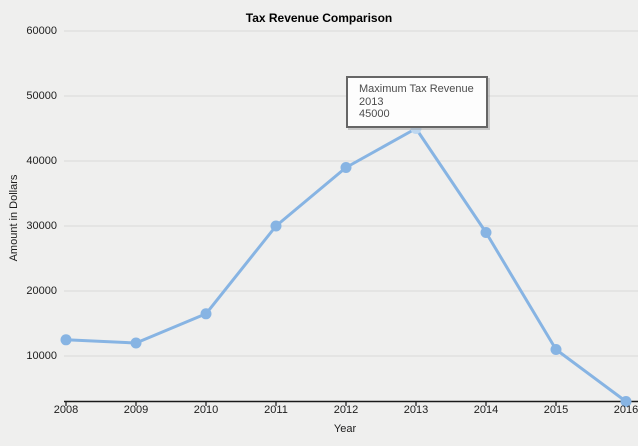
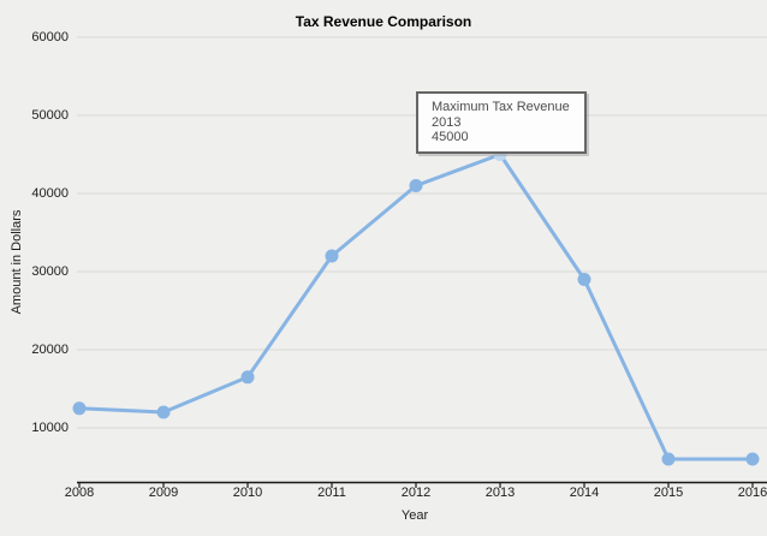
2011: 30000 -> 32000
2012: 39000 -> 41000
2015: 11000 -> 6000
2016: 3000 -> 6000
